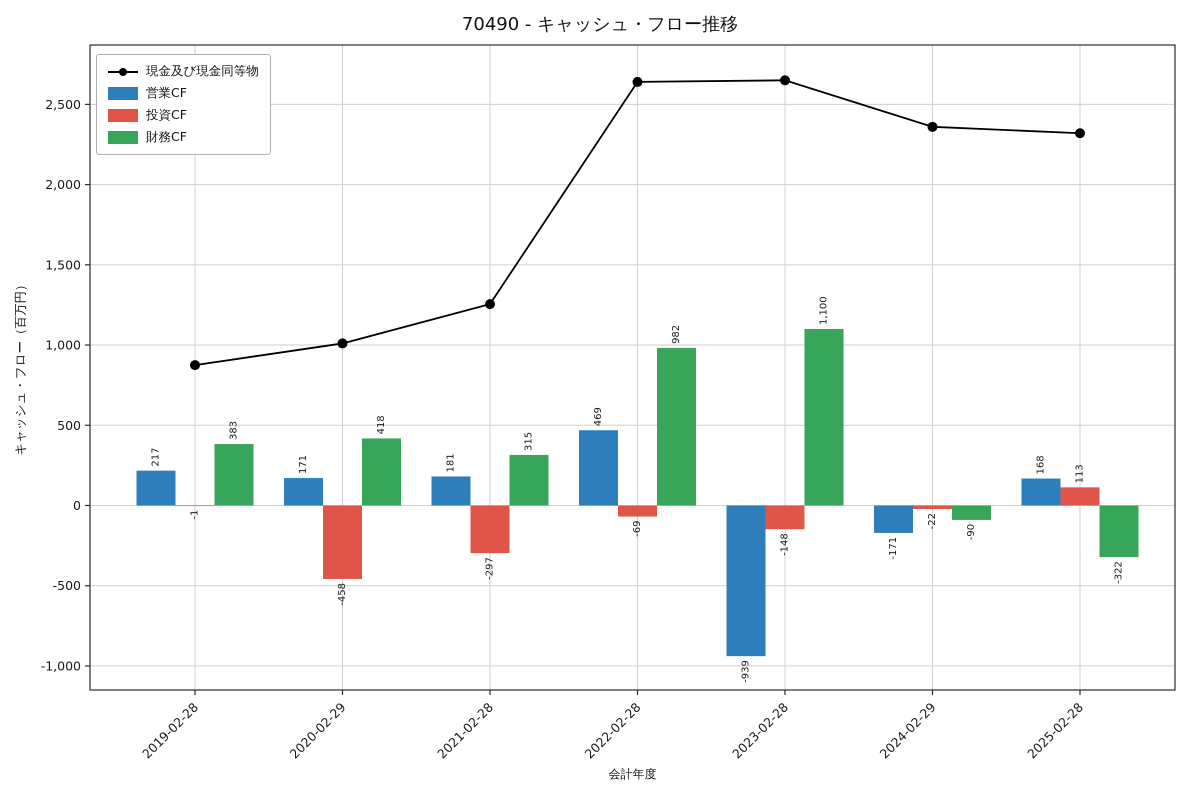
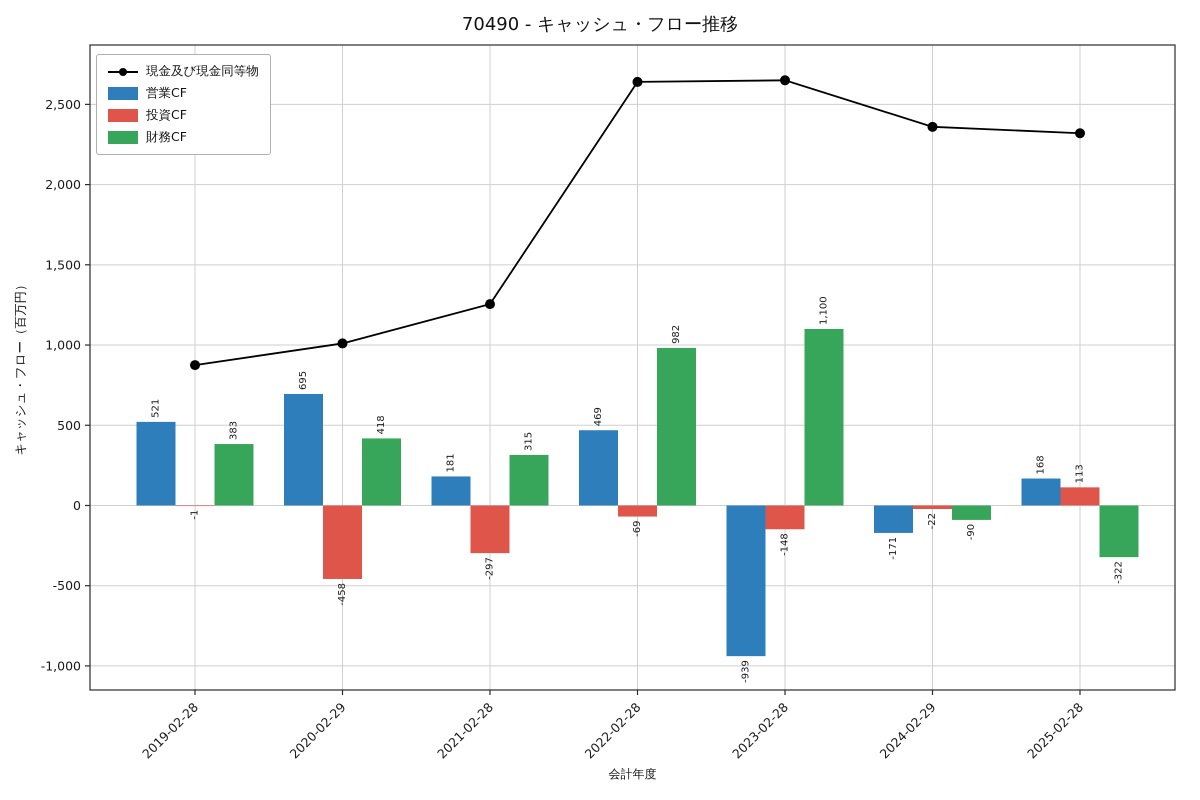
営業CF/2019-02-28: 217 -> 521
営業CF/2020-02-29: 171 -> 695
